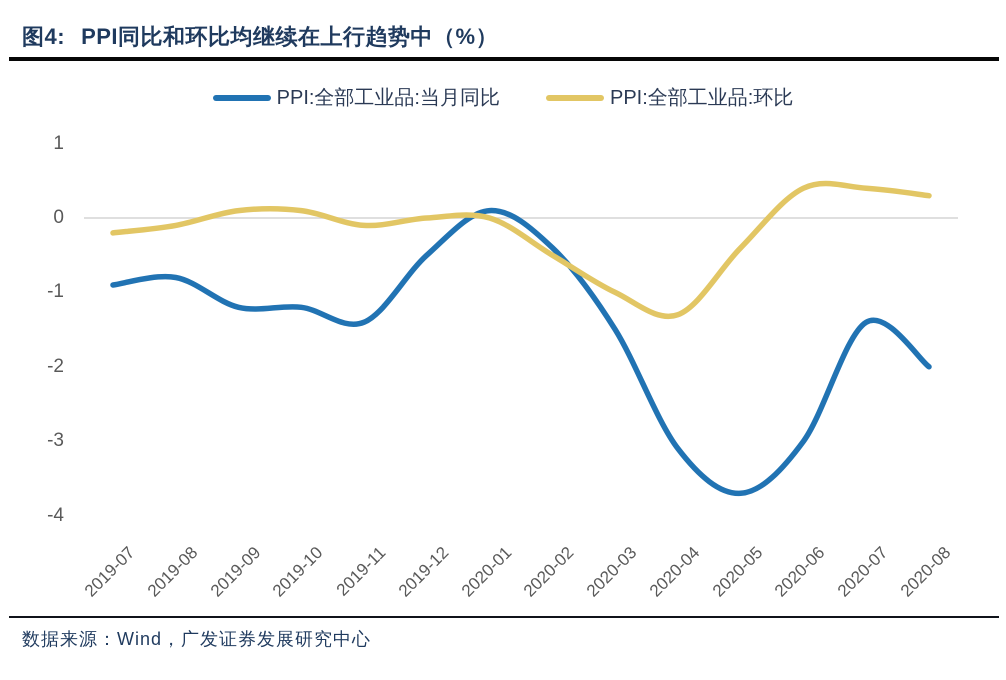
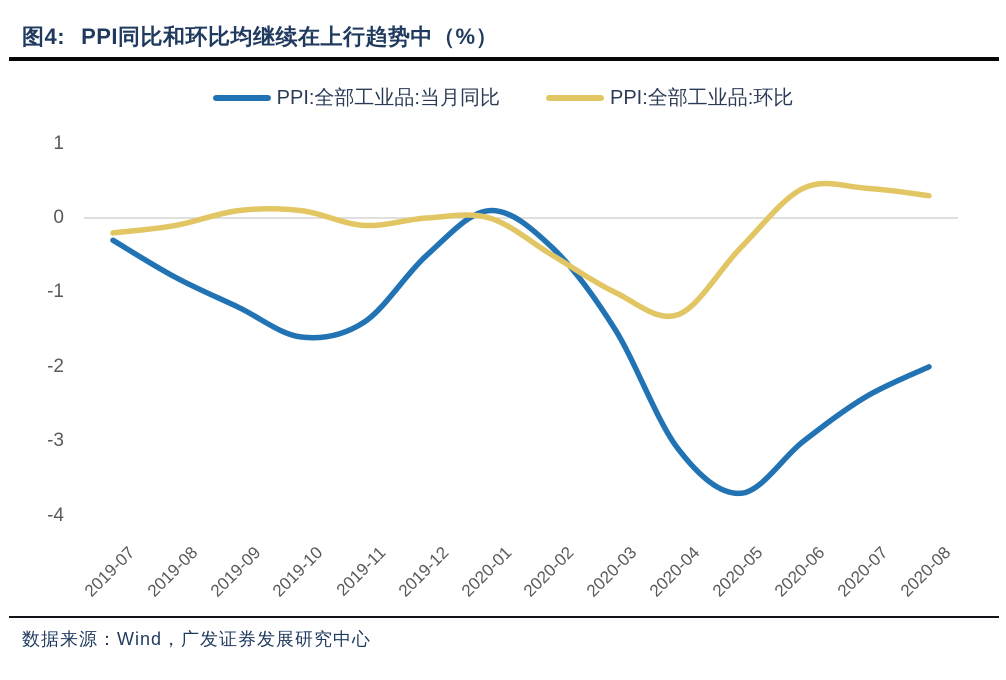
PPI:全部工业品:当月同比/2019-07: -0.9 -> -0.3
PPI:全部工业品:当月同比/2019-10: -1.2 -> -1.6
PPI:全部工业品:当月同比/2020-07: -1.4 -> -2.4
